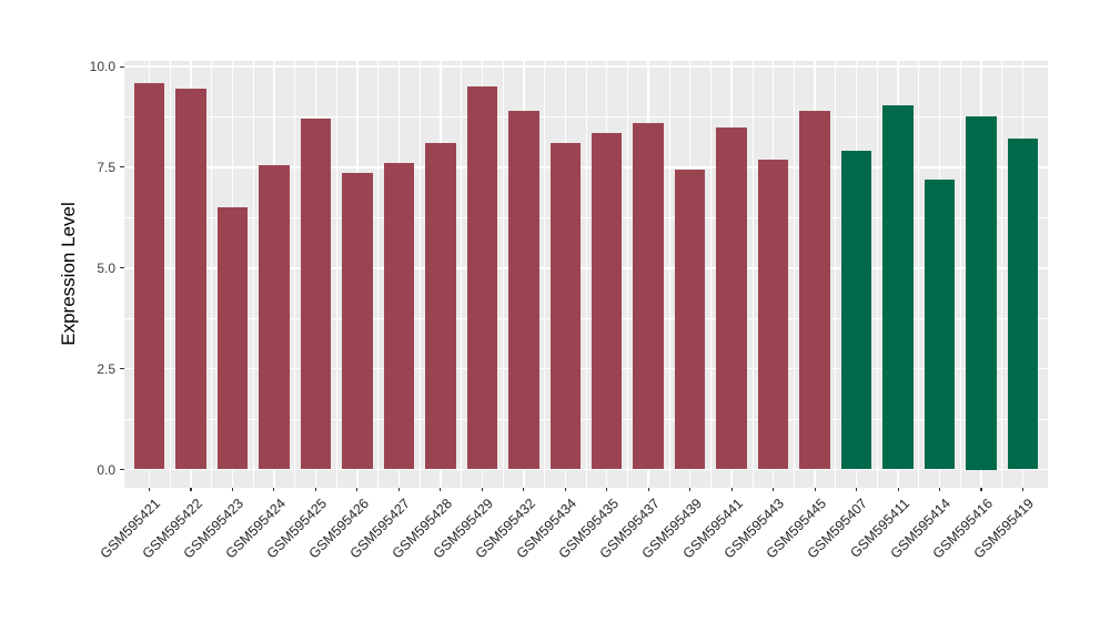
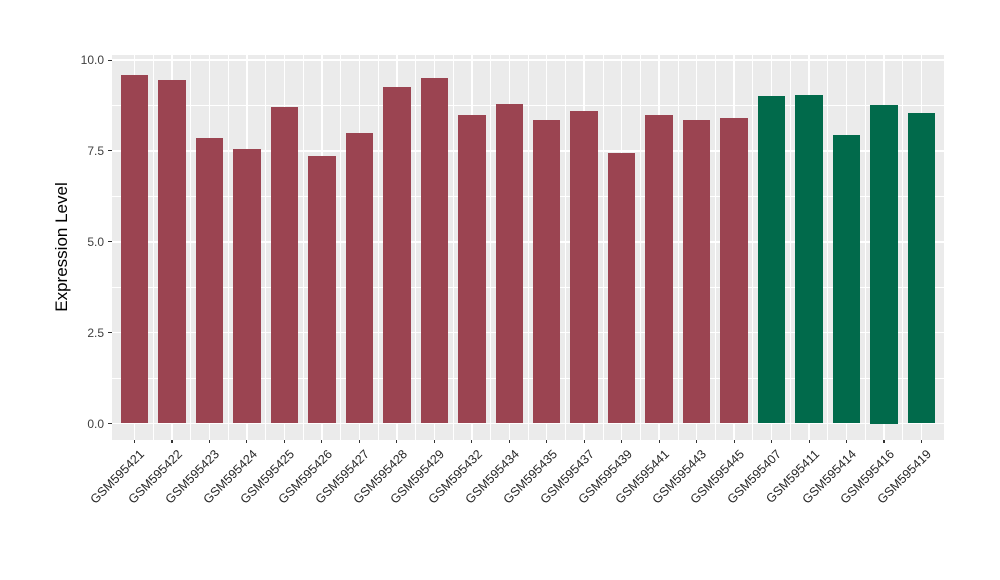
GSM595423: 6.5 -> 7.8
GSM595427: 7.6 -> 8.0
GSM595428: 8.1 -> 9.2
GSM595432: 8.9 -> 8.5
GSM595434: 8.1 -> 8.8
GSM595443: 7.7 -> 8.3
GSM595445: 8.9 -> 8.4
GSM595407: 7.9 -> 9.0
GSM595414: 7.2 -> 8.0
GSM595419: 8.2 -> 8.6
